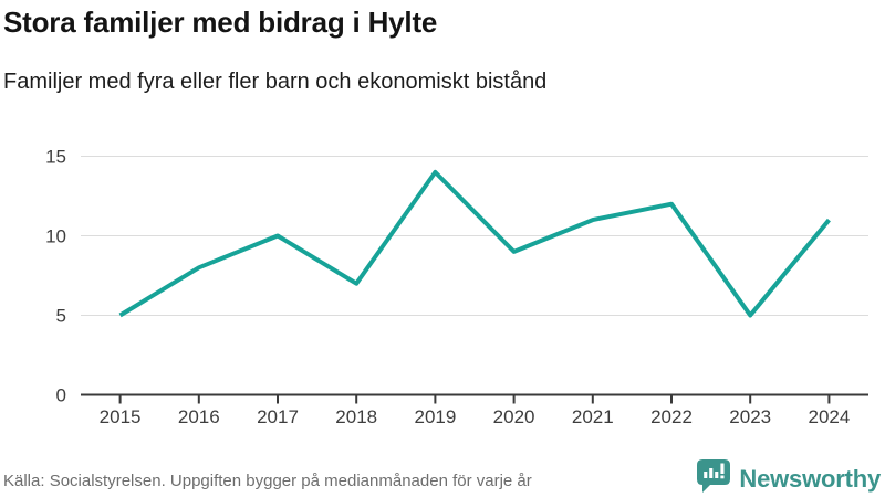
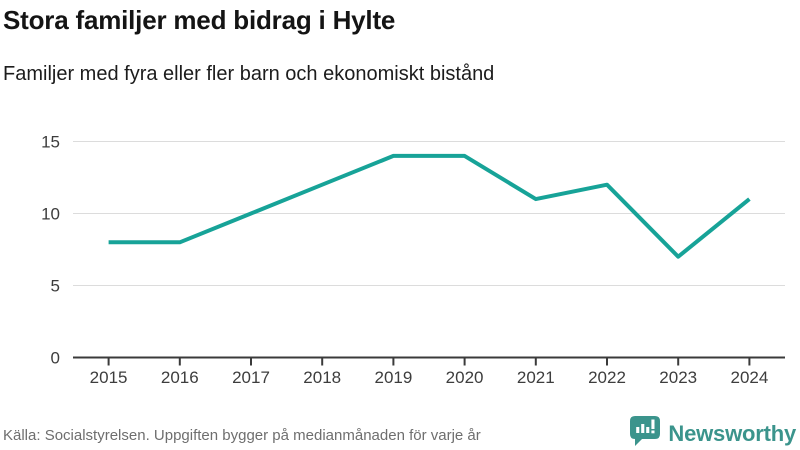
2015: 5 -> 8
2018: 7 -> 12
2020: 9 -> 14
2023: 5 -> 7
